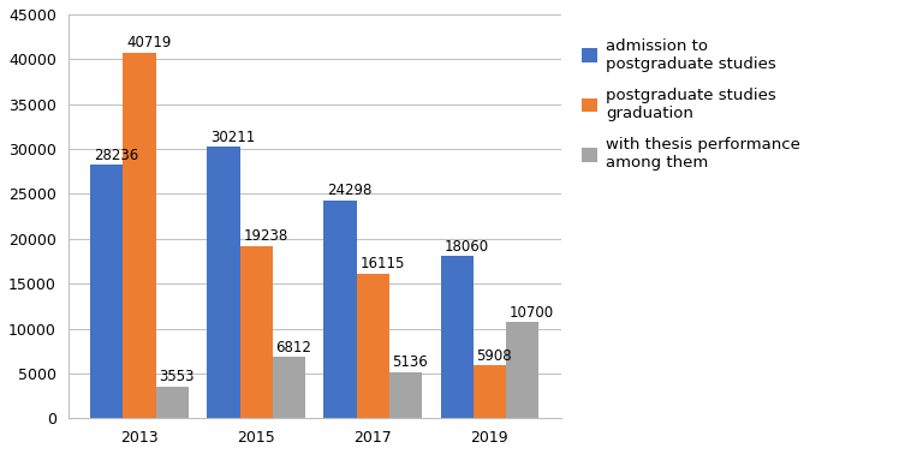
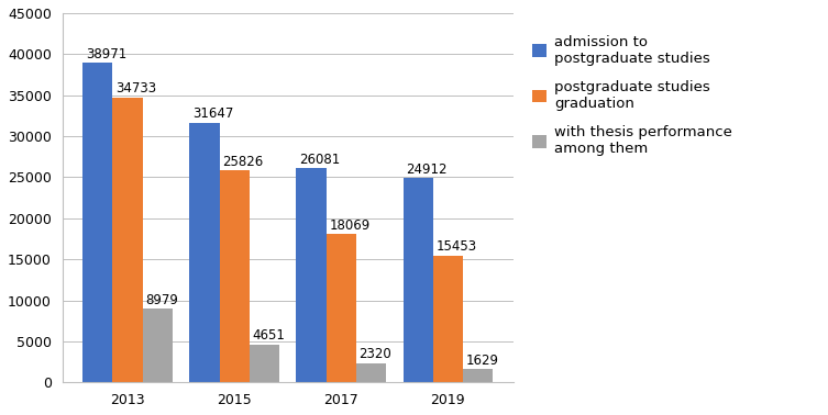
admission to postgraduate studies/2013: 28236 -> 38971
postgraduate studies graduation/2013: 40719 -> 34733
with thesis performance among them/2013: 3553 -> 8979
admission to postgraduate studies/2015: 30211 -> 31647
postgraduate studies graduation/2015: 19238 -> 25826
with thesis performance among them/2015: 6812 -> 4651
admission to postgraduate studies/2017: 24298 -> 26081
postgraduate studies graduation/2017: 16115 -> 18069
with thesis performance among them/2017: 5136 -> 2320
admission to postgraduate studies/2019: 18060 -> 24912
postgraduate studies graduation/2019: 5908 -> 15453
with thesis performance among them/2019: 10700 -> 1629
